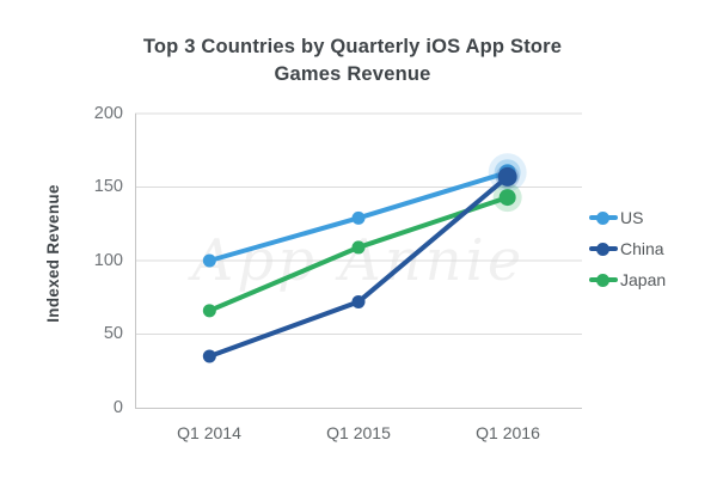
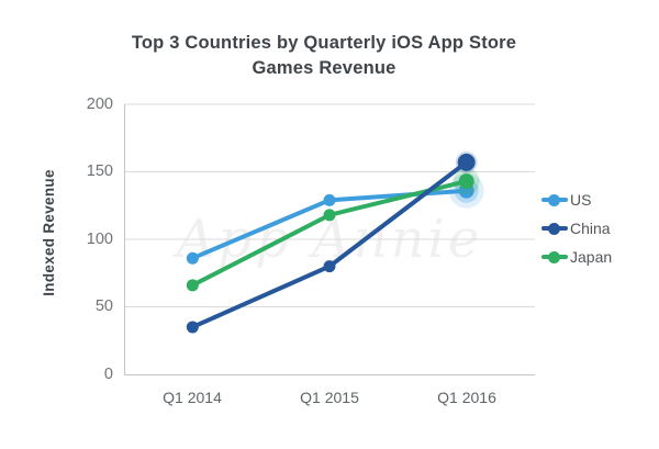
US/Q1 2014: 100 -> 86
China/Q1 2015: 72 -> 80
Japan/Q1 2015: 109 -> 118
US/Q1 2016: 160 -> 136
